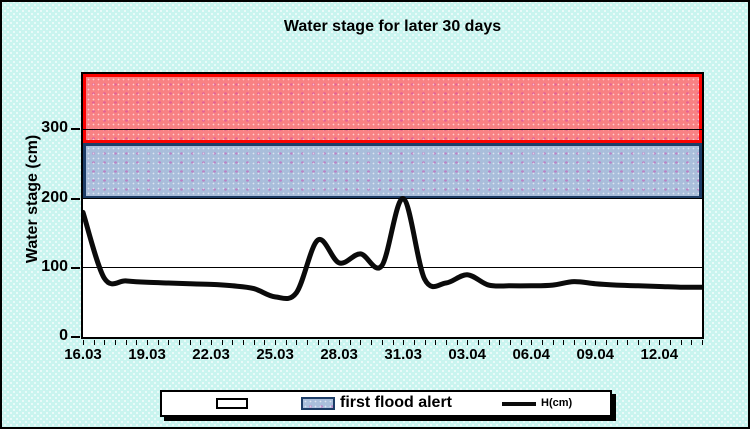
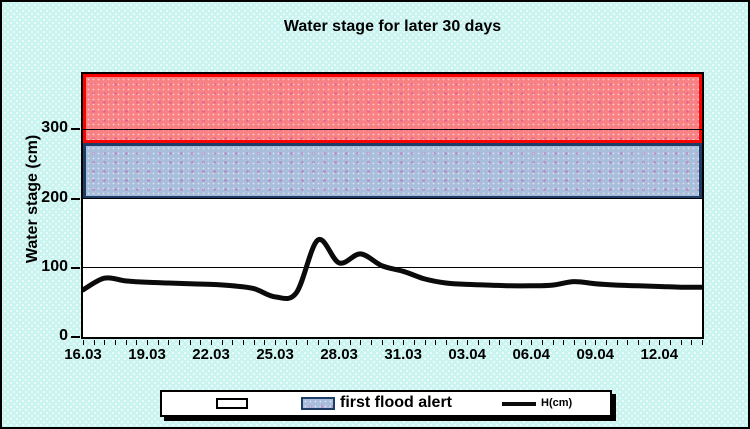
16.03: 180 -> 70
31.03: 200 -> 100
03.04: 90 -> 80
